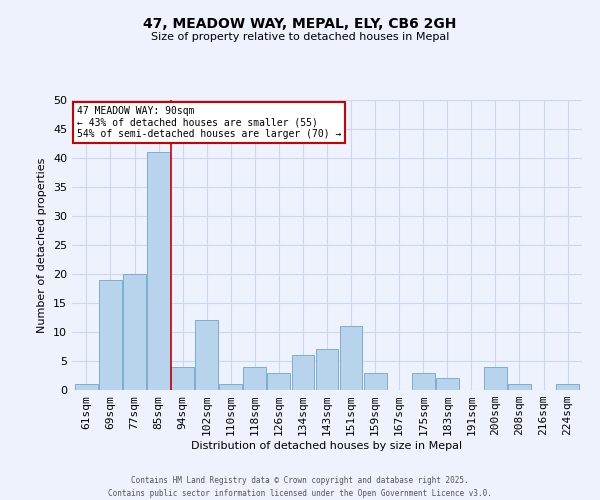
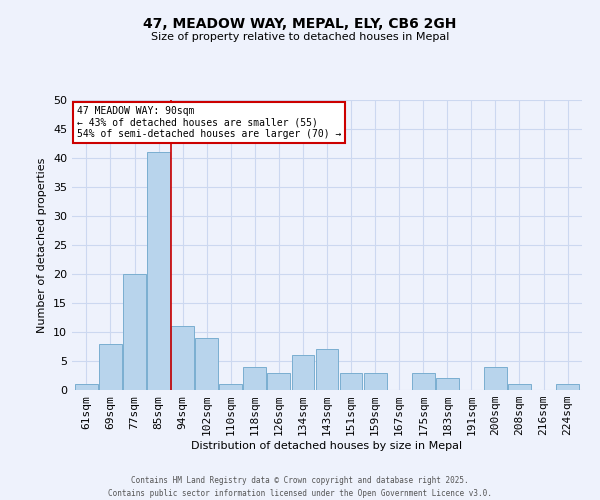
69sqm: 19 -> 8
94sqm: 4 -> 11
102sqm: 12 -> 9
151sqm: 11 -> 3
